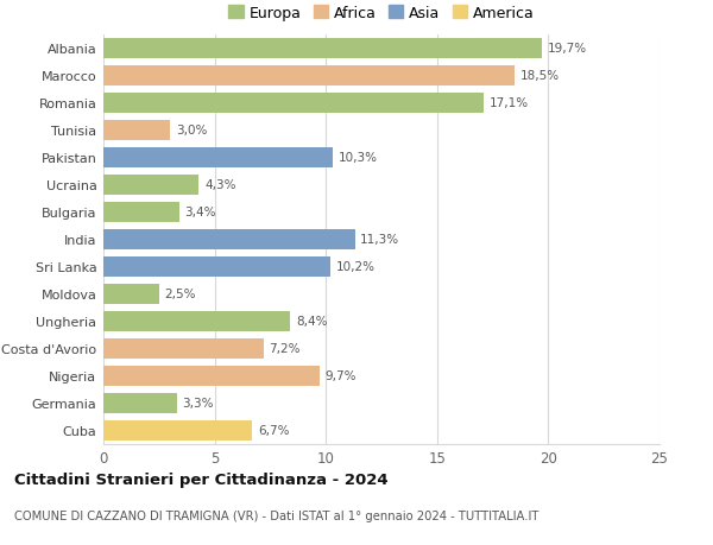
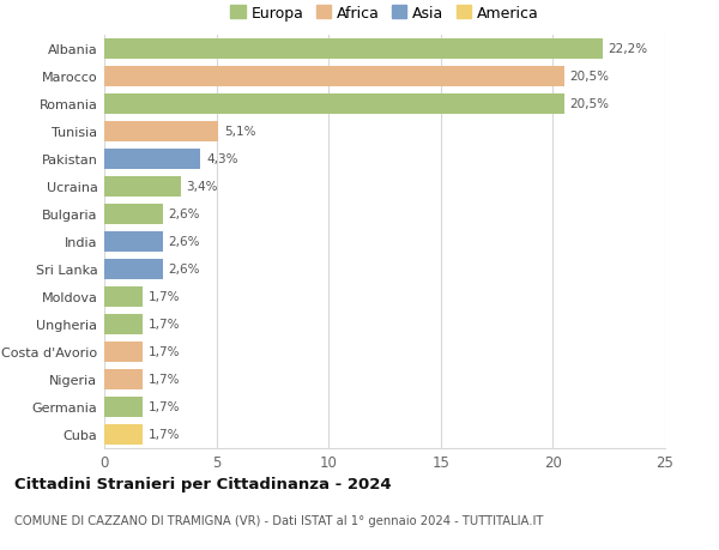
Albania: 19,7% -> 22,2%
Marocco: 18,5% -> 20,5%
Romania: 17,1% -> 20,5%
Tunisia: 3,0% -> 5,1%
Pakistan: 10,3% -> 4,3%
Ucraina: 4,3% -> 3,4%
Bulgaria: 3,4% -> 2,6%
India: 11,3% -> 2,6%
Sri Lanka: 10,2% -> 2,6%
Moldova: 2,5% -> 1,7%
Ungheria: 8,4% -> 1,7%
Costa d'Avorio: 7,2% -> 1,7%
Nigeria: 9,7% -> 1,7%
Germania: 3,3% -> 1,7%
Cuba: 6,7% -> 1,7%
